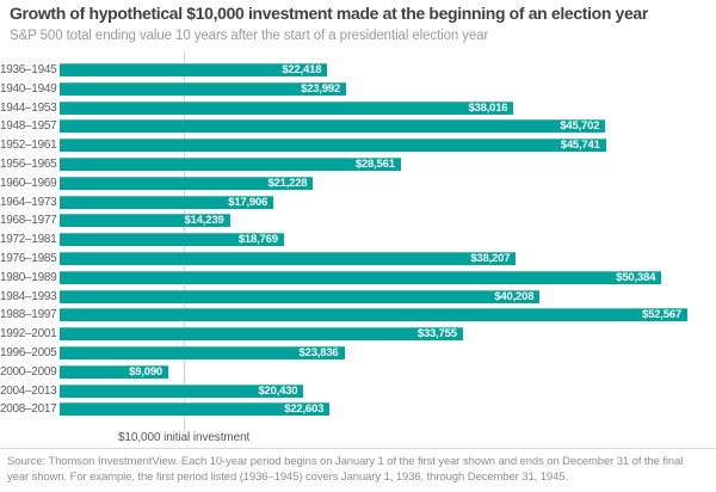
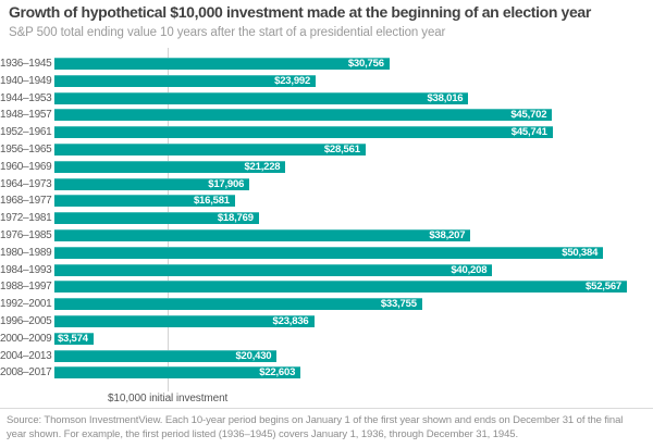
1936–1945: $22,418 -> $30,756
1968–1977: $14,239 -> $16,581
2000–2009: $9,090 -> $3,574
